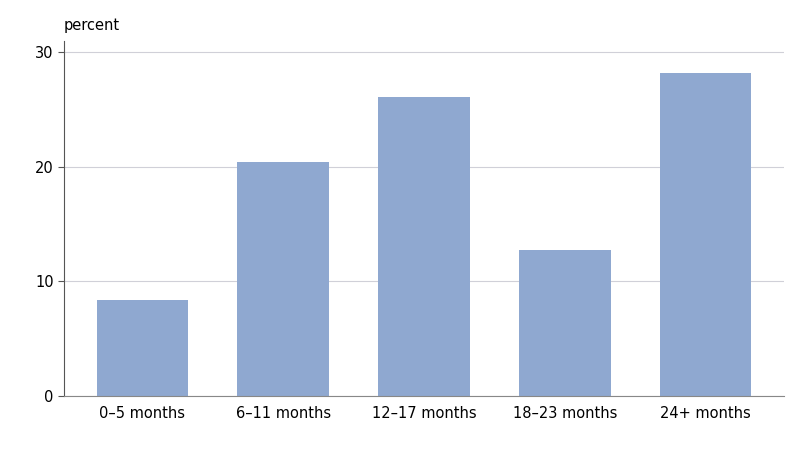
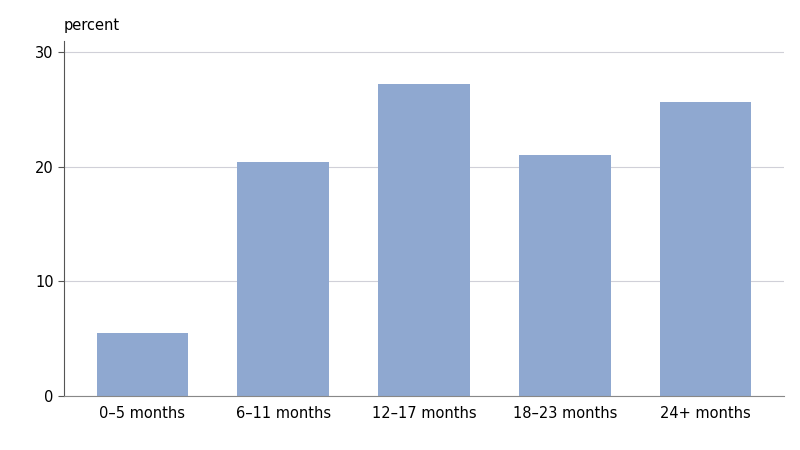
0–5 months: 8.4 -> 5.5
12–17 months: 26.1 -> 27.2
18–23 months: 12.7 -> 21.0
24+ months: 28.2 -> 25.6
